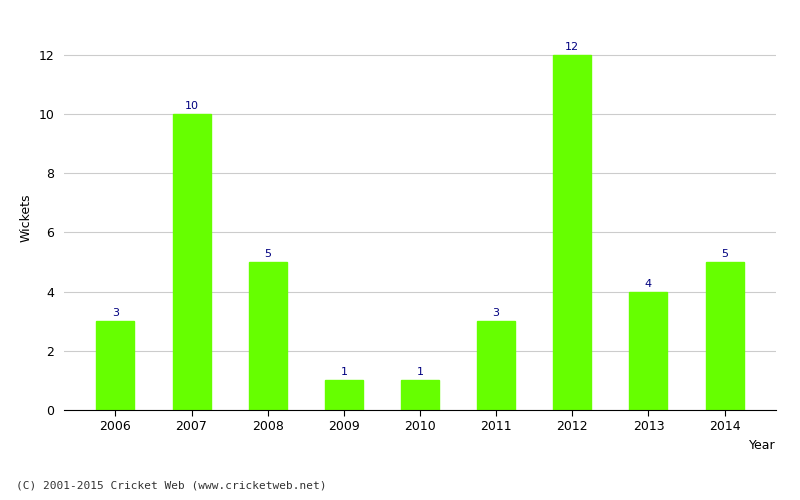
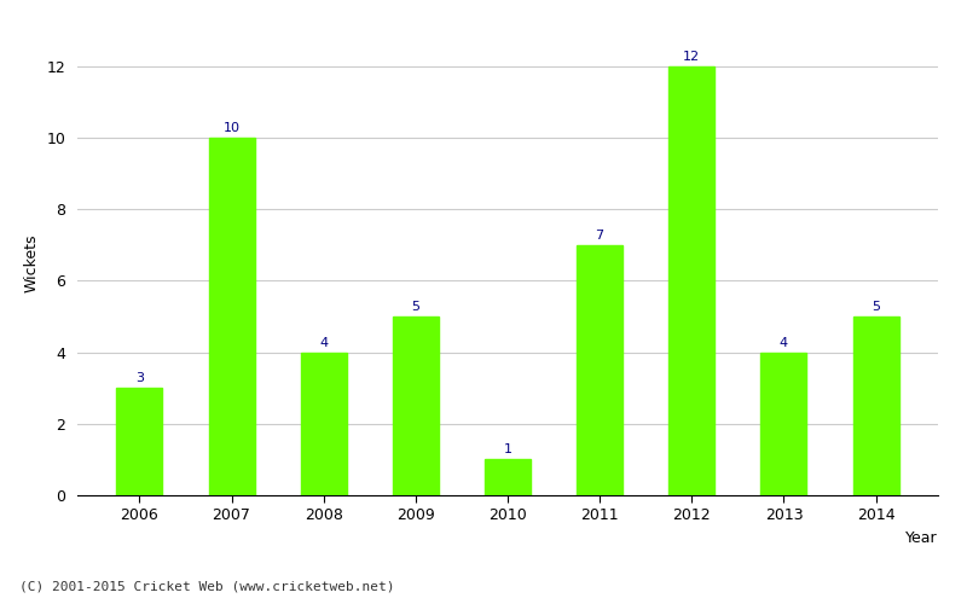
2008: 5 -> 4
2009: 1 -> 5
2011: 3 -> 7
